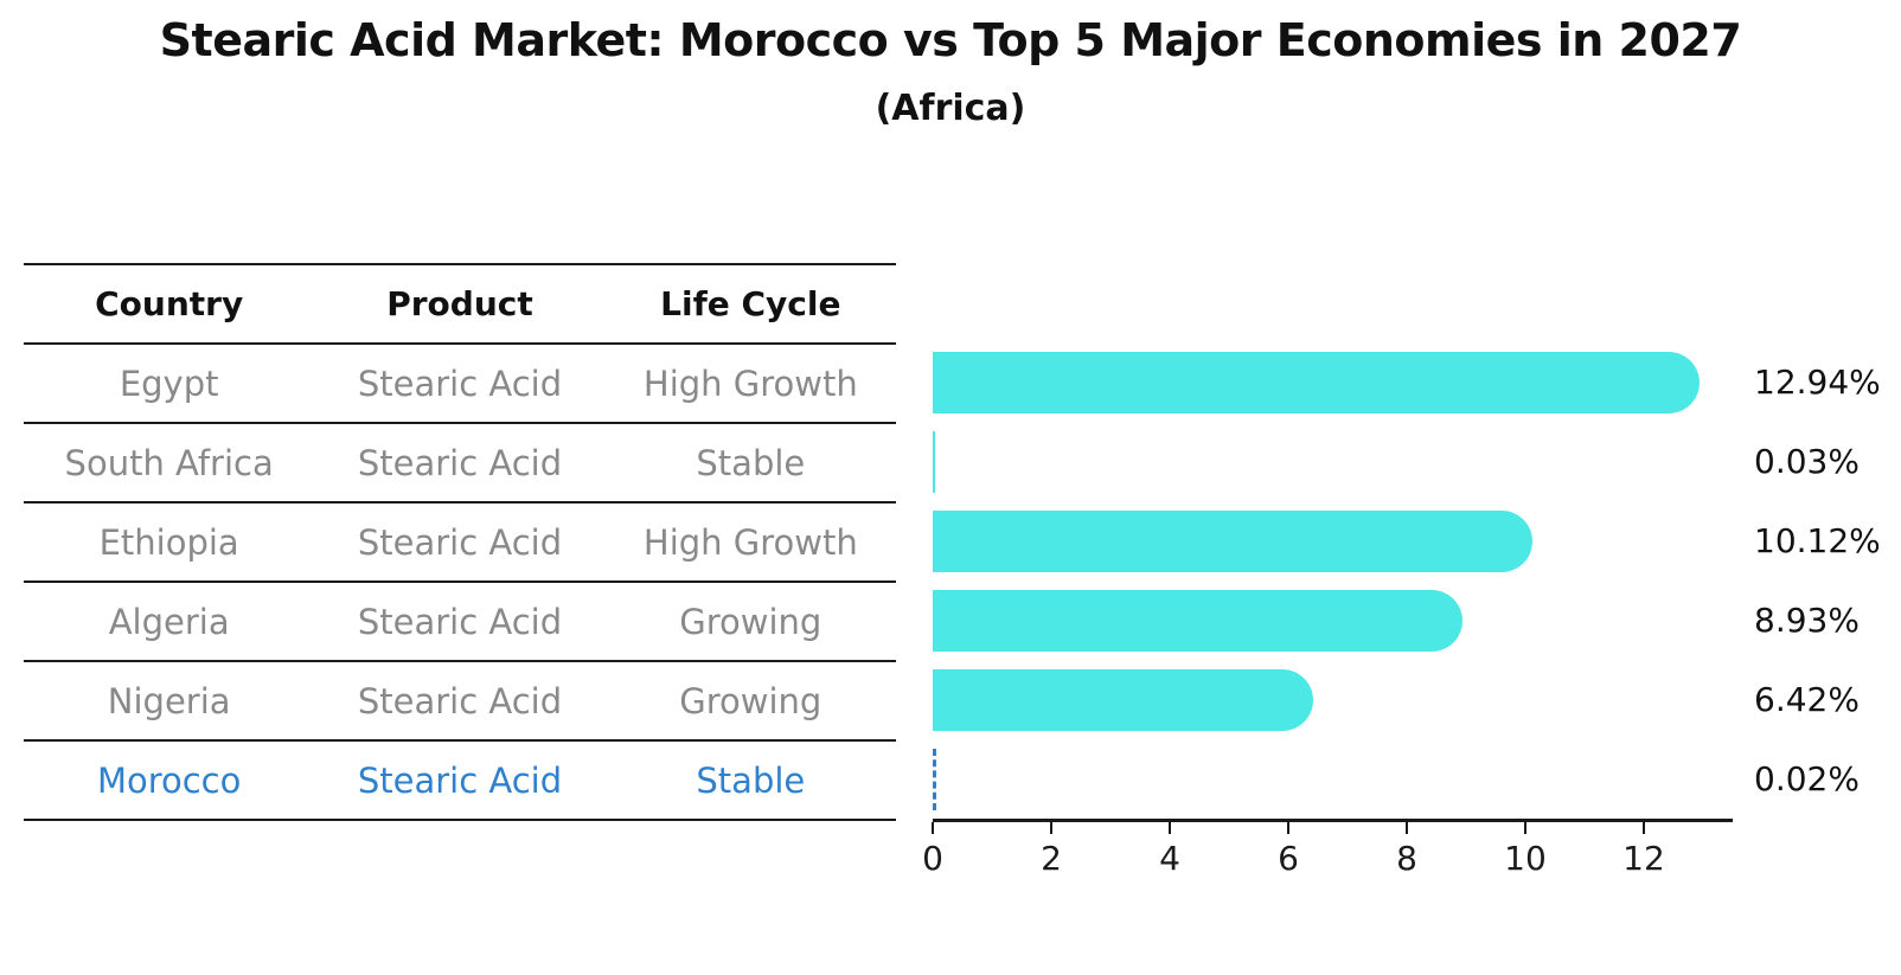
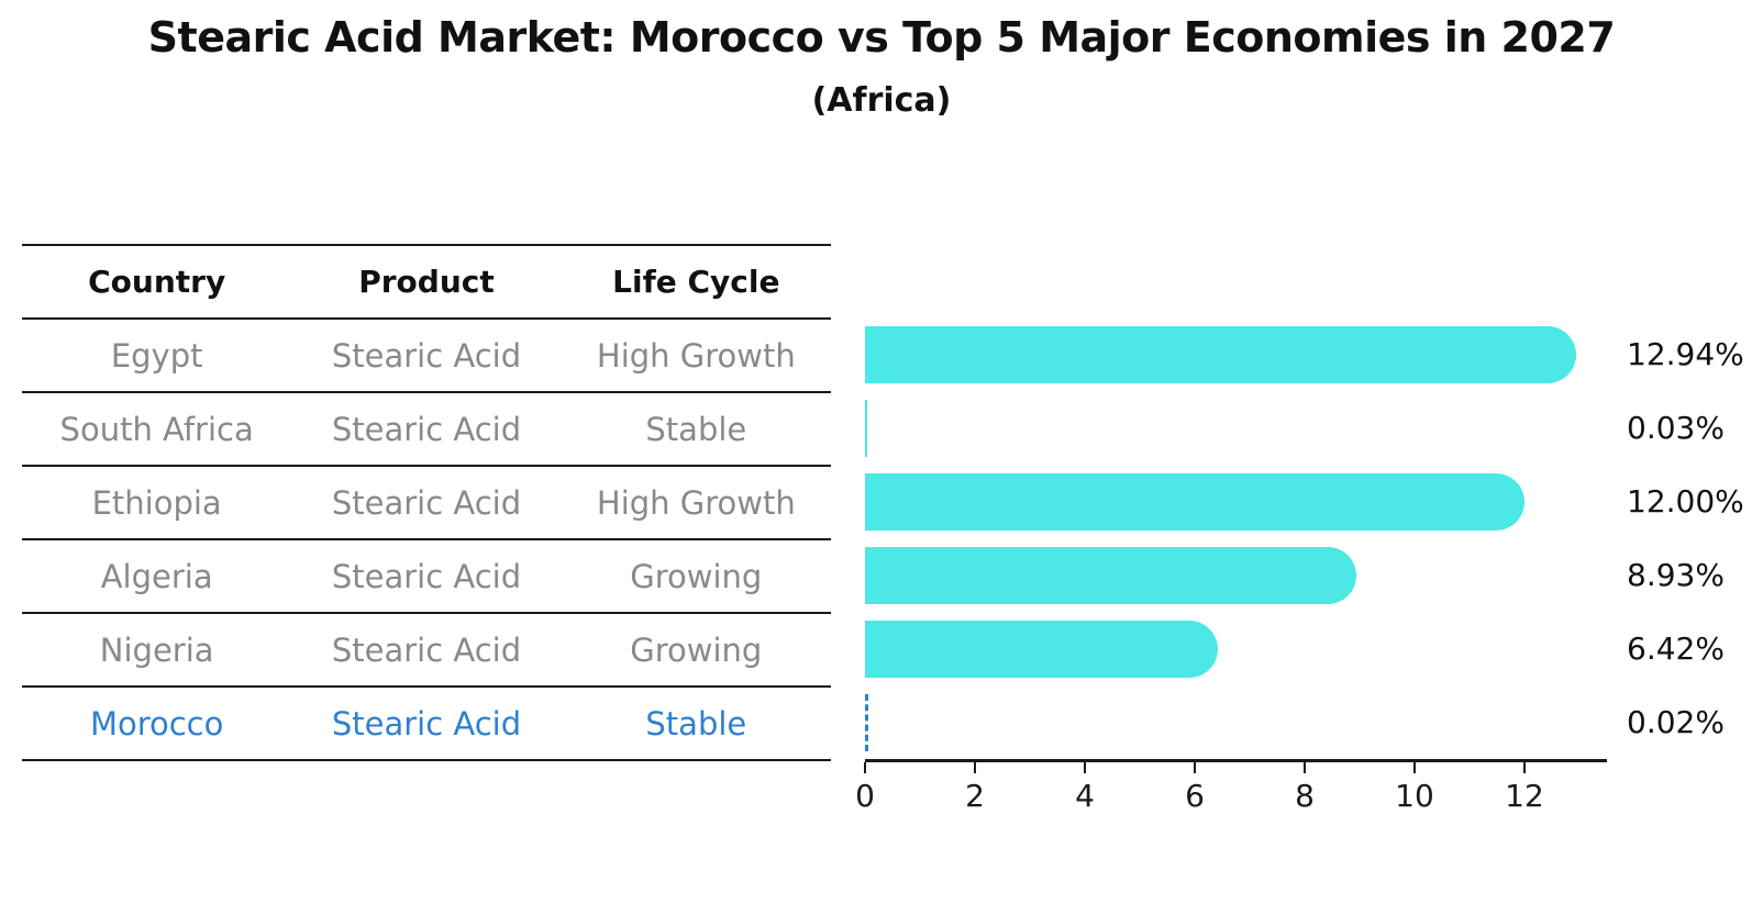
Ethiopia: 10.12% -> 12.00%
